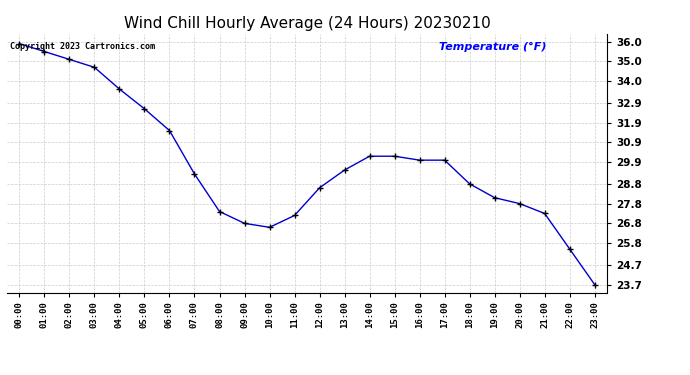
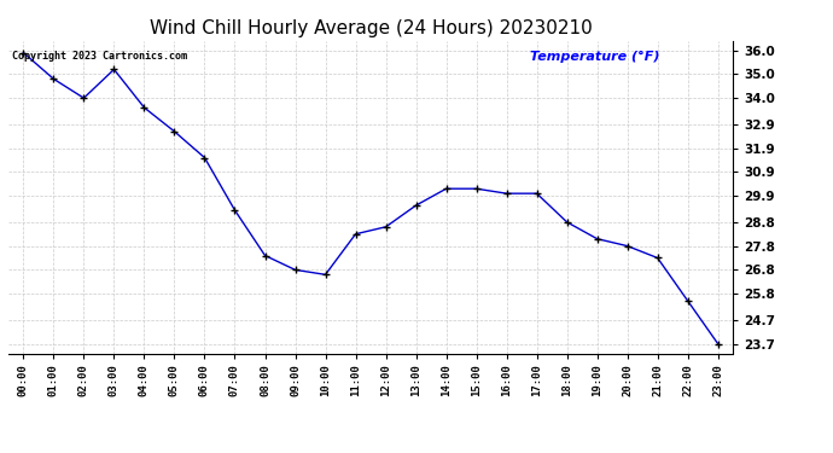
01:00: 35.5 -> 34.8
02:00: 35.1 -> 34.0
03:00: 34.7 -> 35.2
11:00: 27.2 -> 28.3
